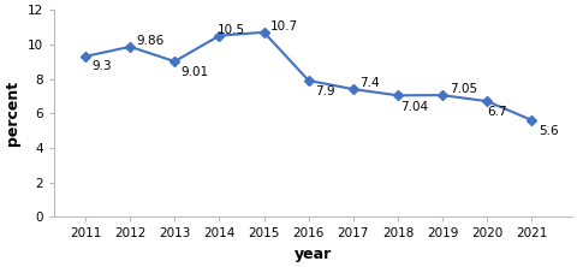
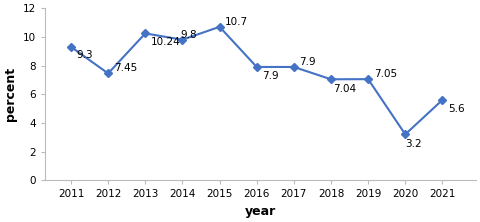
2012: 9.86 -> 7.45
2013: 9.01 -> 10.24
2014: 10.5 -> 9.8
2017: 7.4 -> 7.9
2020: 6.7 -> 3.2
